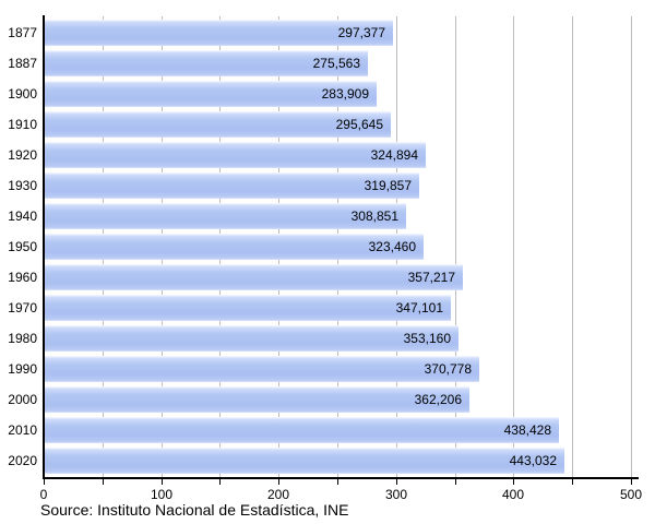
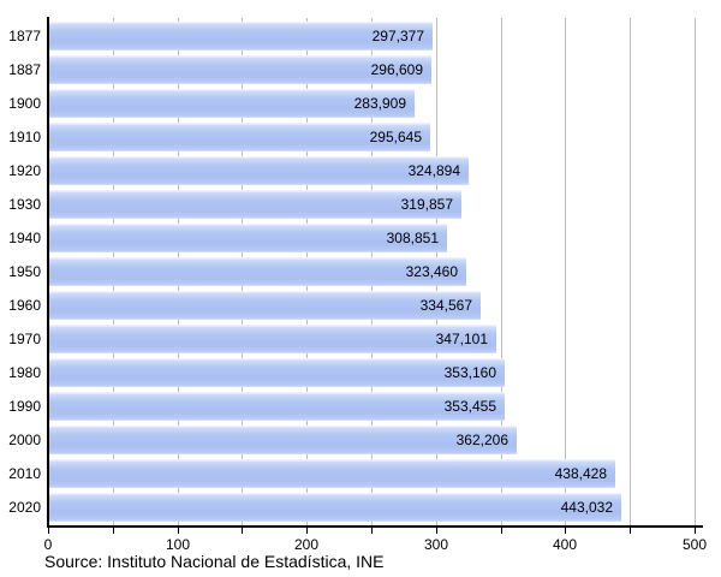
1887: 275,563 -> 296,609
1960: 357,217 -> 334,567
1990: 370,778 -> 353,455
